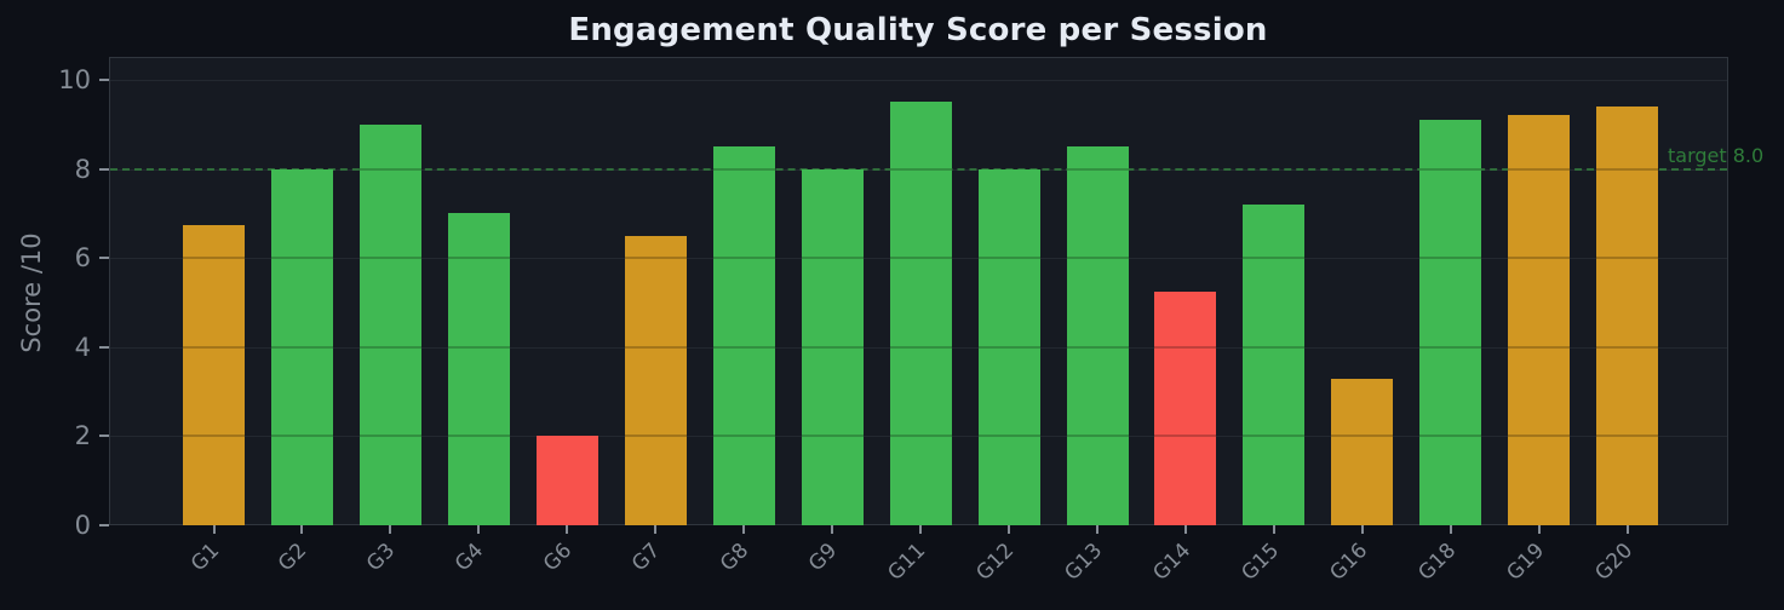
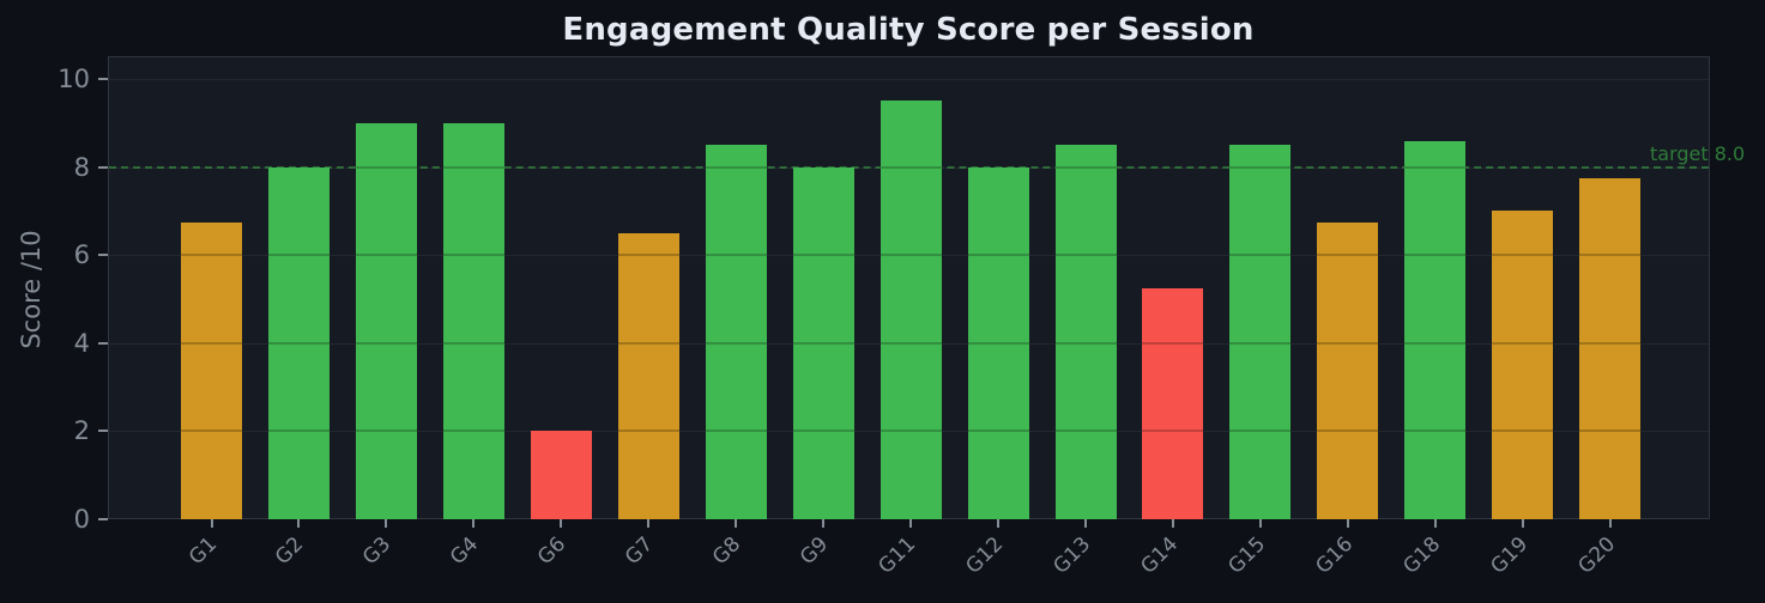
G4: 7.0 -> 9.0
G15: 7.2 -> 8.5
G16: 3.3 -> 6.8
G18: 9.1 -> 8.6
G19: 9.2 -> 7.0
G20: 9.4 -> 7.8
